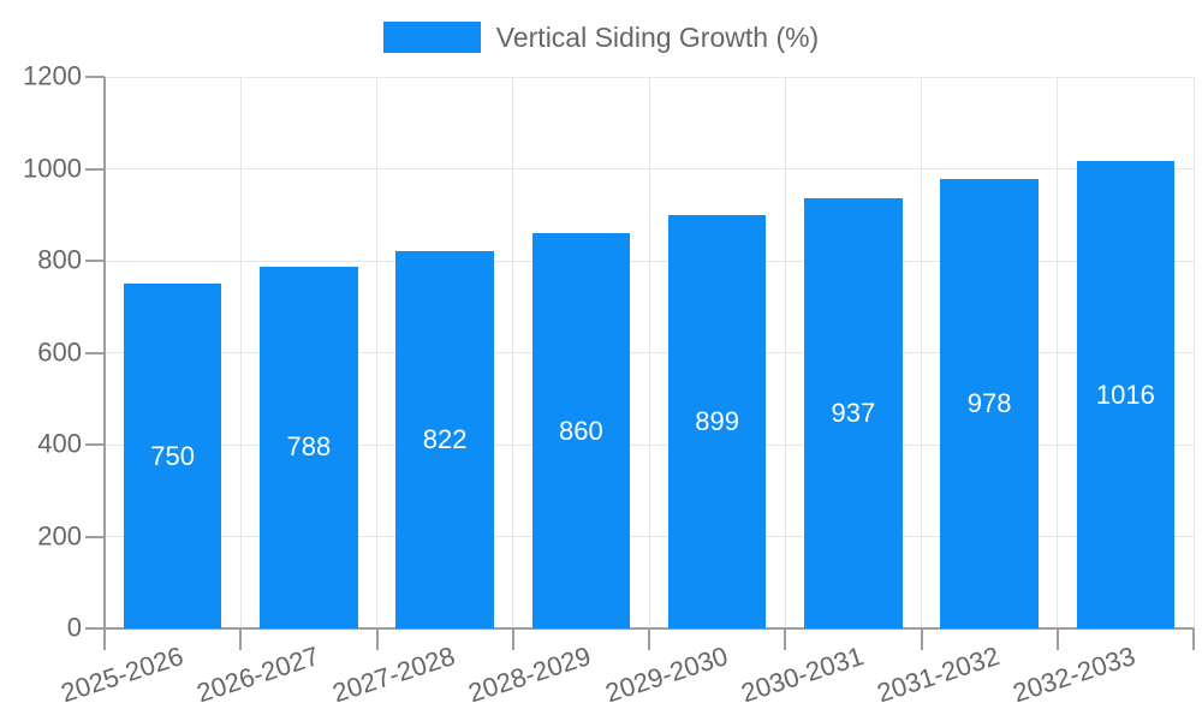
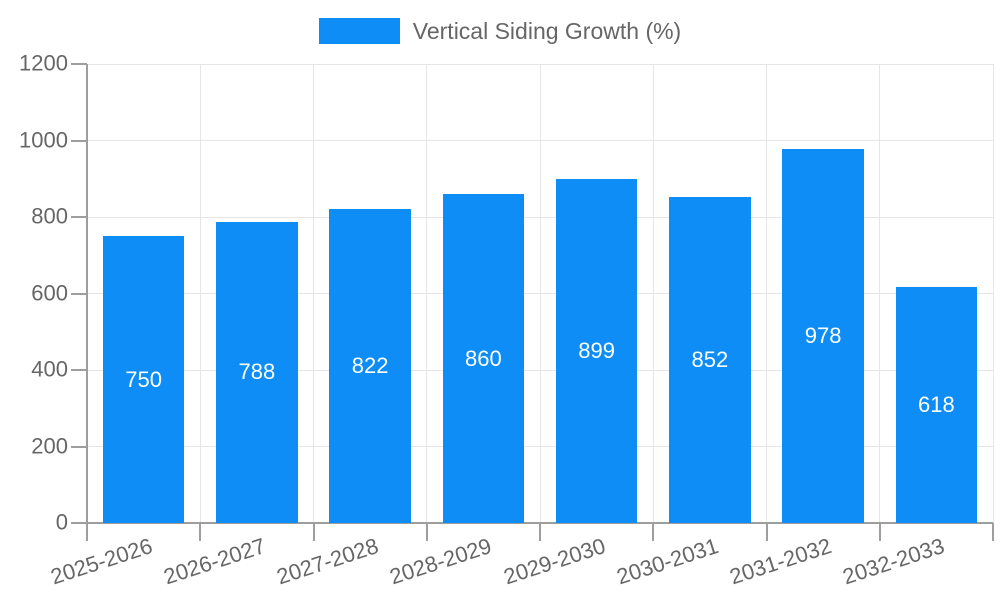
2030-2031: 937 -> 852
2032-2033: 1016 -> 618
